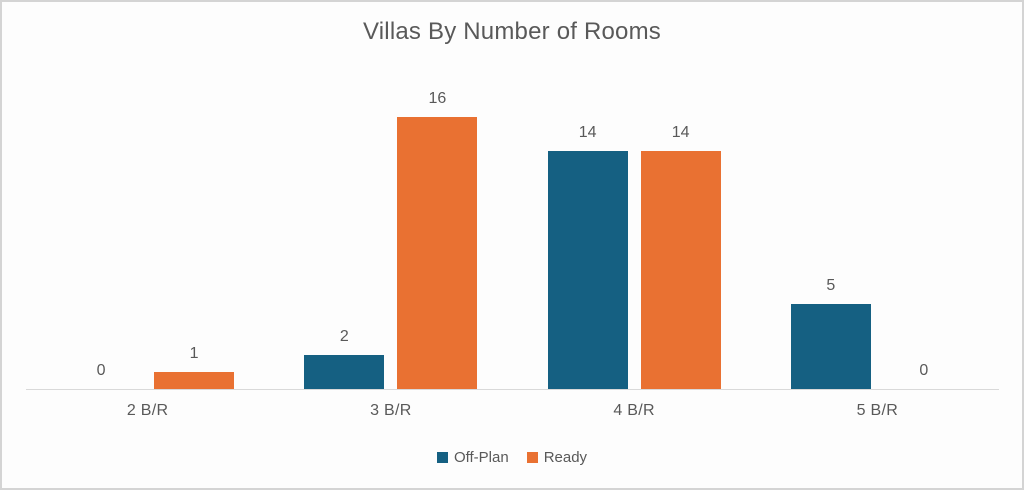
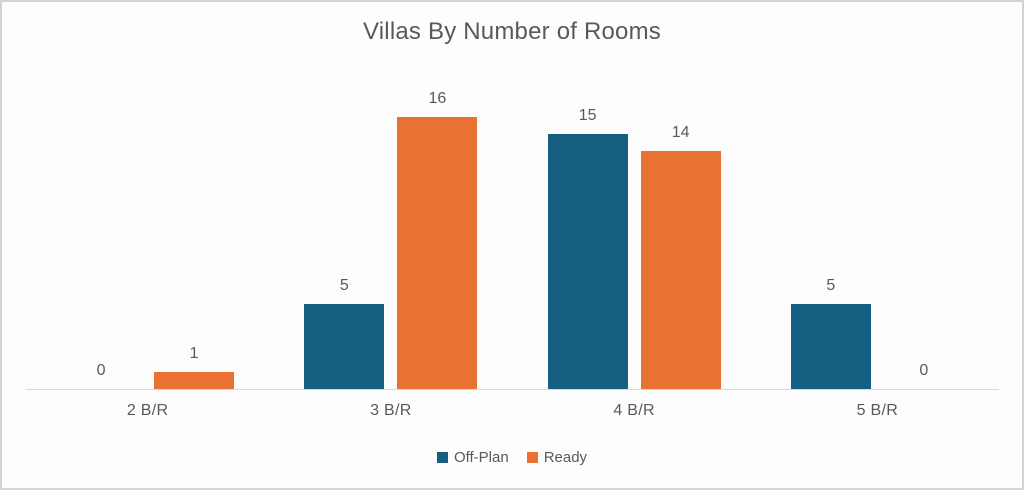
Off-Plan/3 B/R: 2 -> 5
Off-Plan/4 B/R: 14 -> 15
